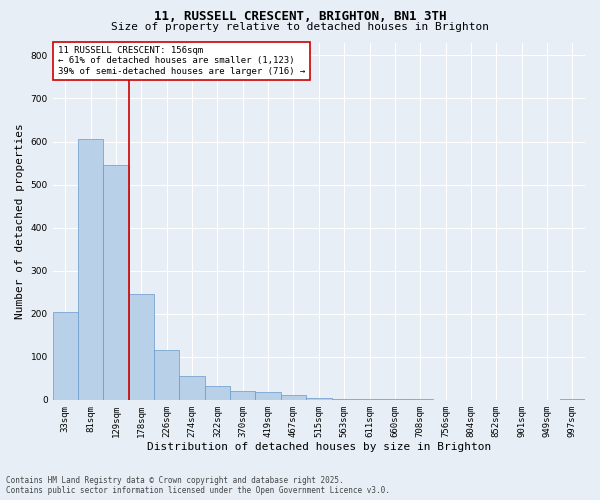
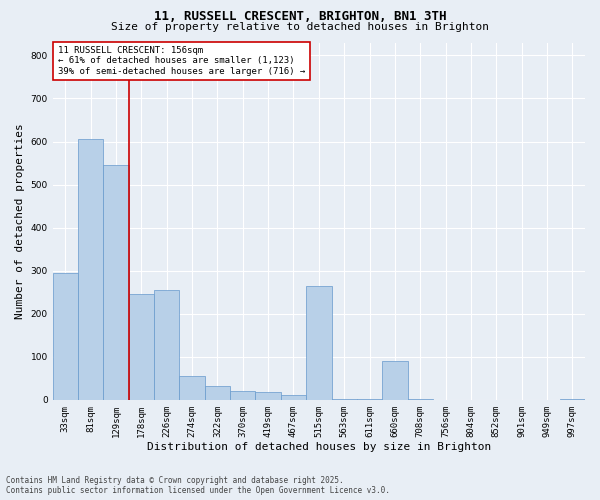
33sqm: 205 -> 295
226sqm: 115 -> 255
515sqm: 5 -> 265
660sqm: 1 -> 90
